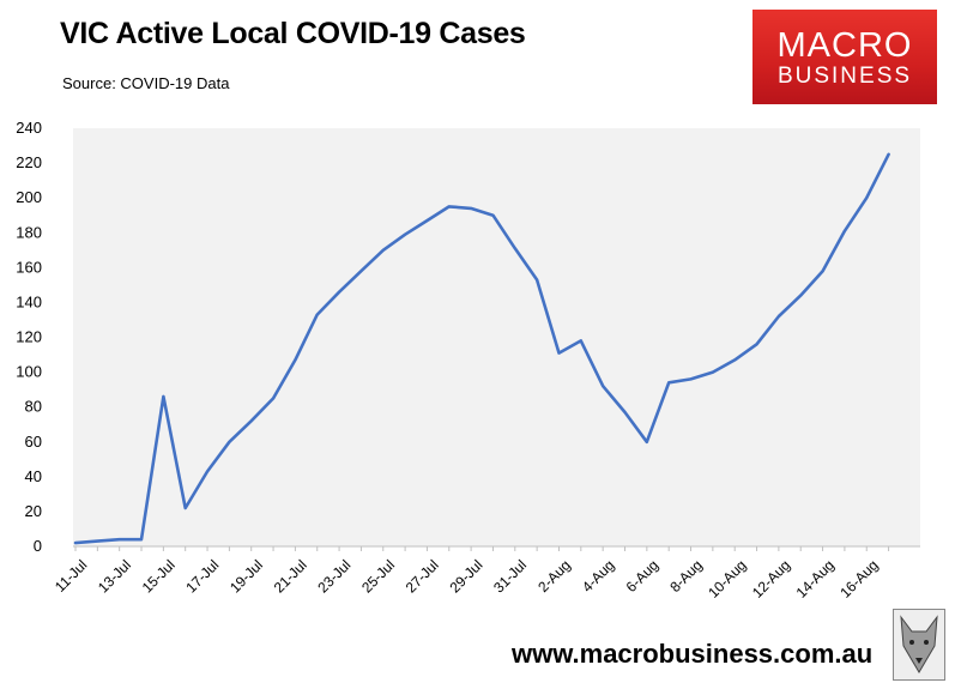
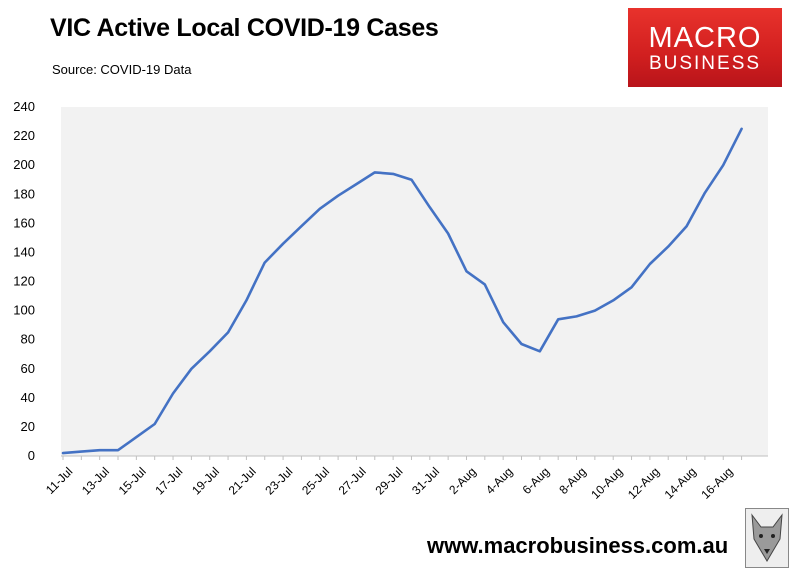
15-Jul: 86 -> 13
2-Aug: 111 -> 127
6-Aug: 60 -> 72
